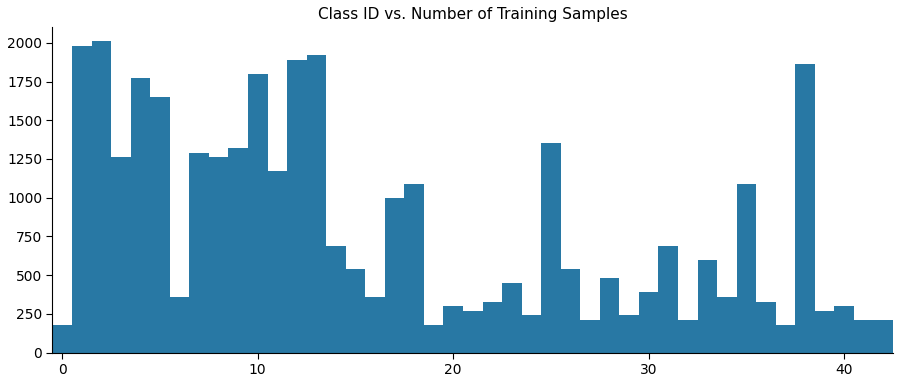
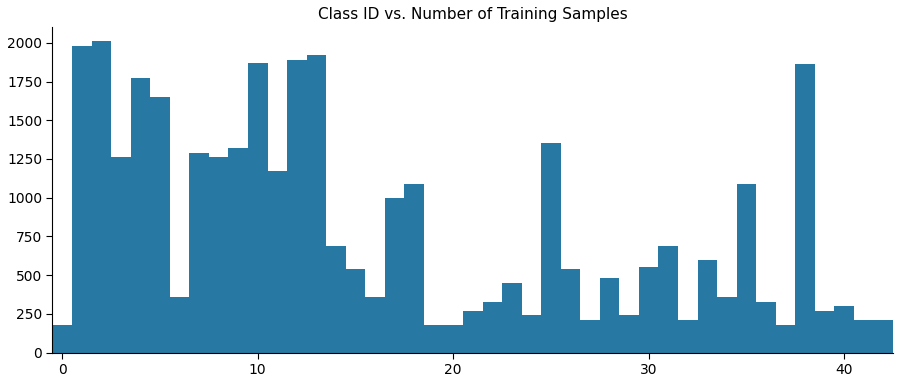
10: 1800 -> 1870
20: 300 -> 180
30: 390 -> 550
